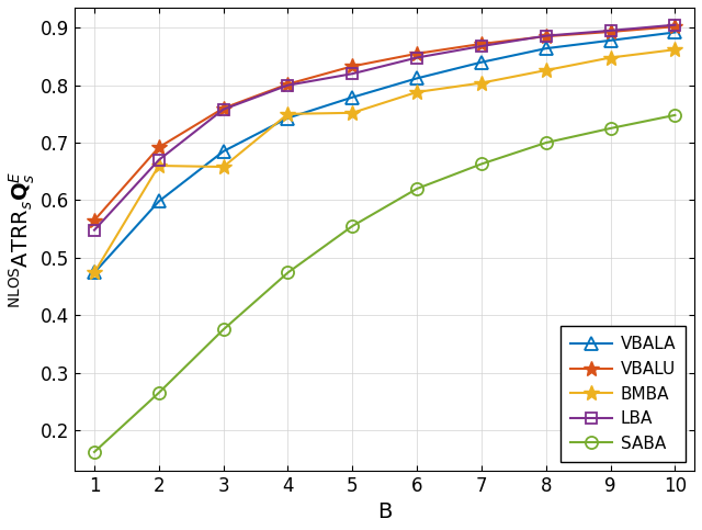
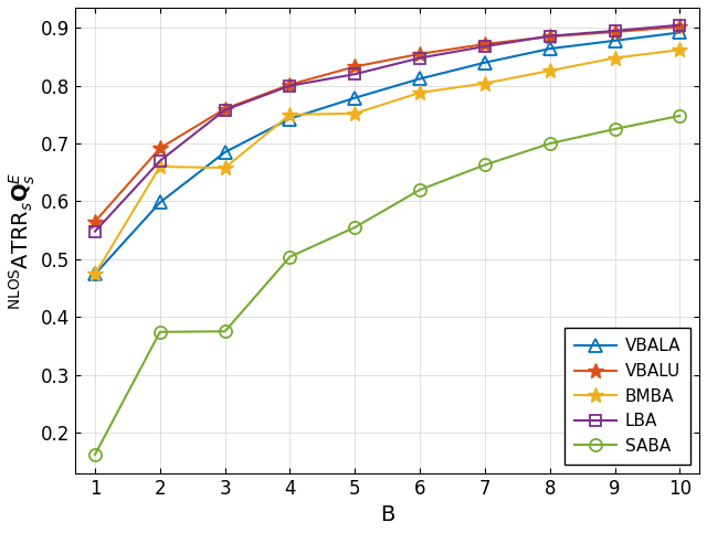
SABA/2: 0.265 -> 0.374
SABA/4: 0.474 -> 0.504
